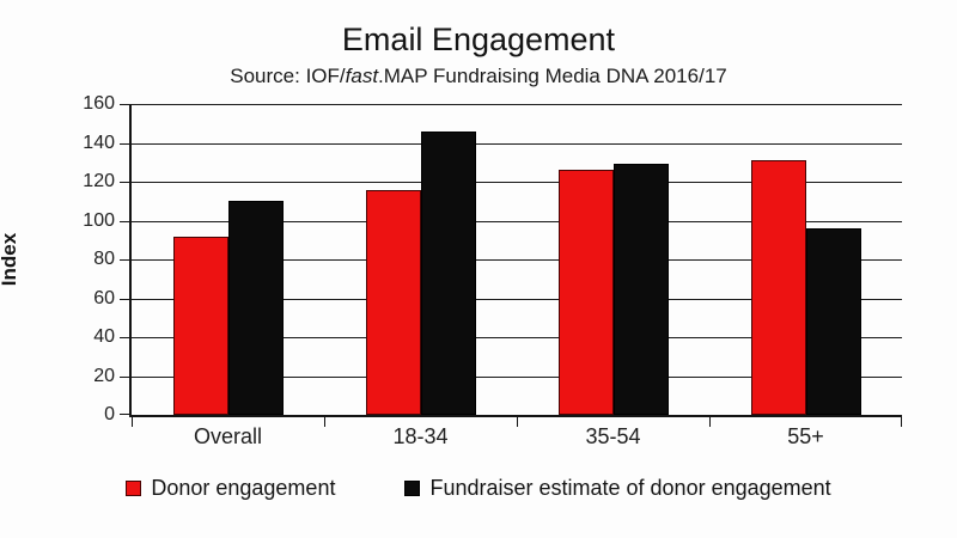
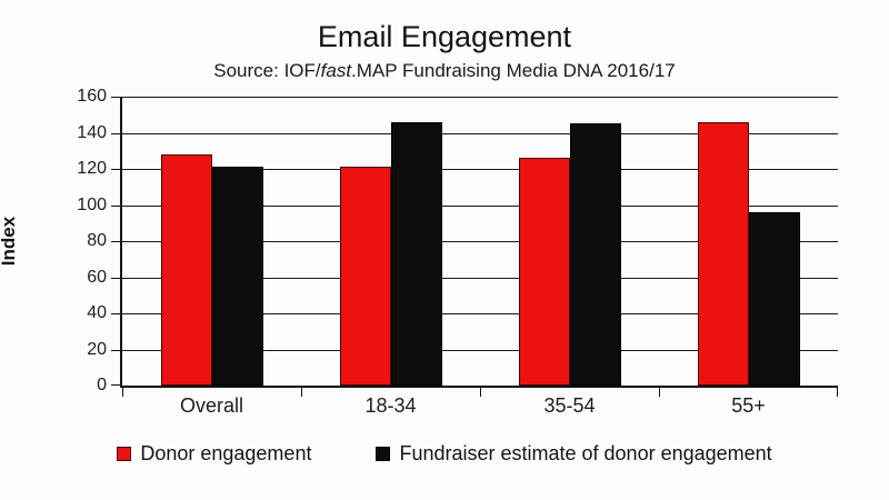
Donor engagement/Overall: 92 -> 128
Fundraiser estimate of donor engagement/Overall: 110 -> 121
Donor engagement/18-34: 116 -> 121
Fundraiser estimate of donor engagement/35-54: 129 -> 145
Donor engagement/55+: 131 -> 146
